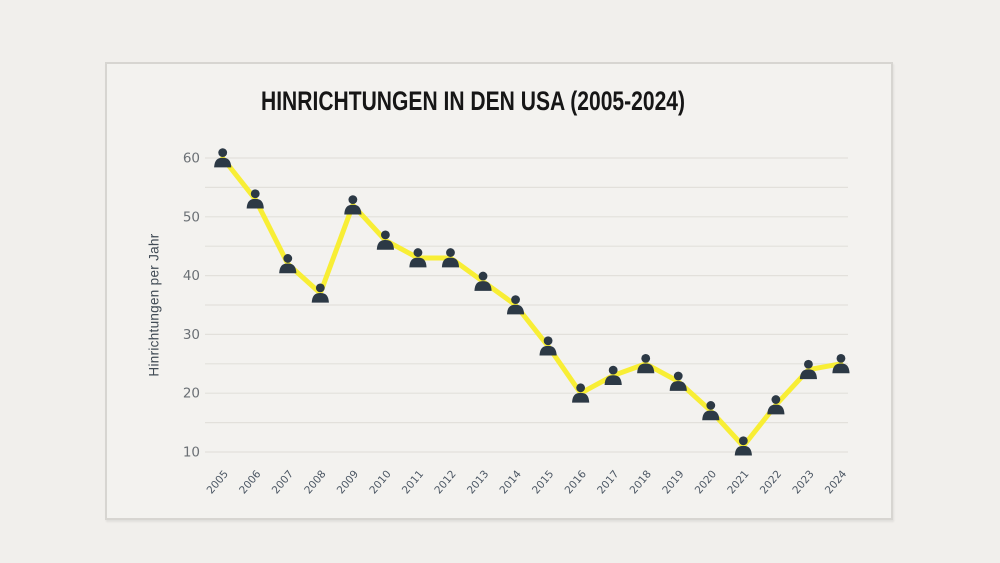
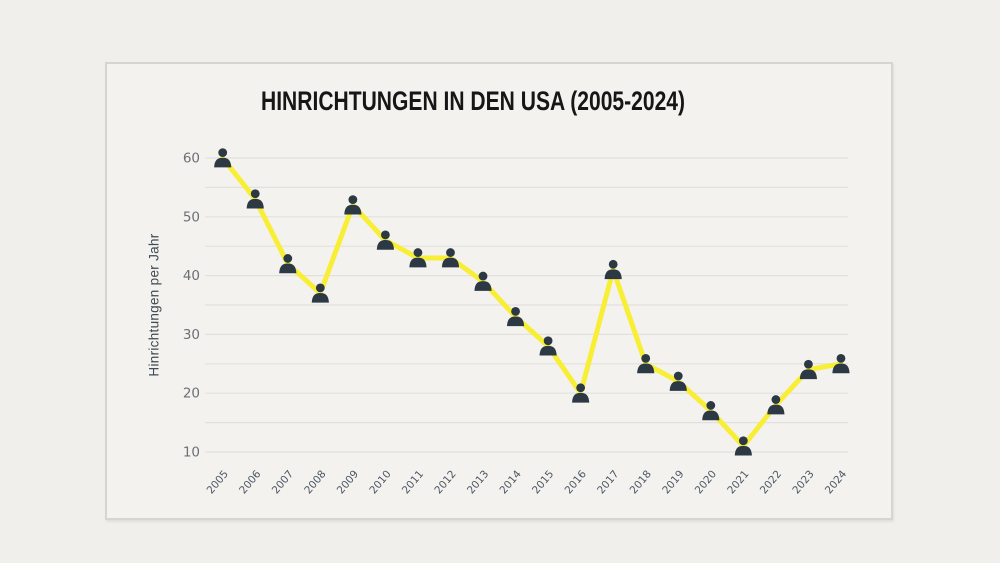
2014: 35 -> 33
2017: 23 -> 41
